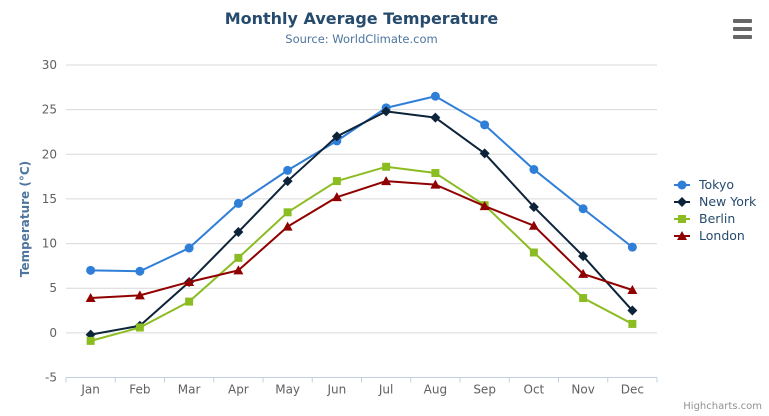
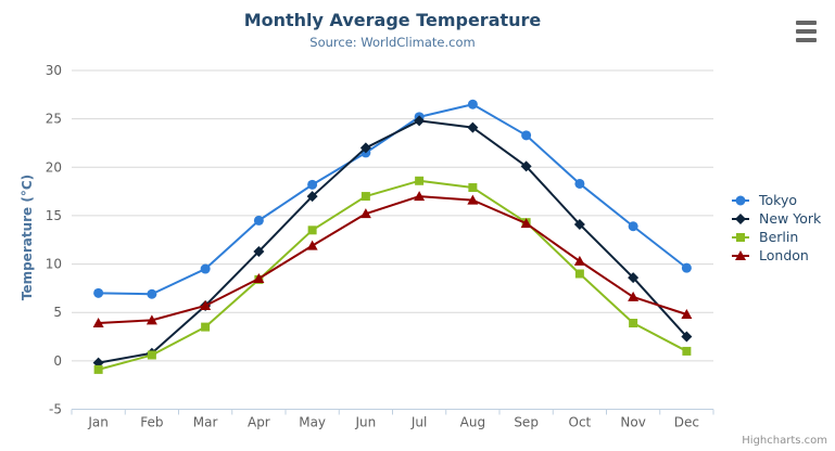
London/Apr: 7 -> 8
London/Oct: 12 -> 10
